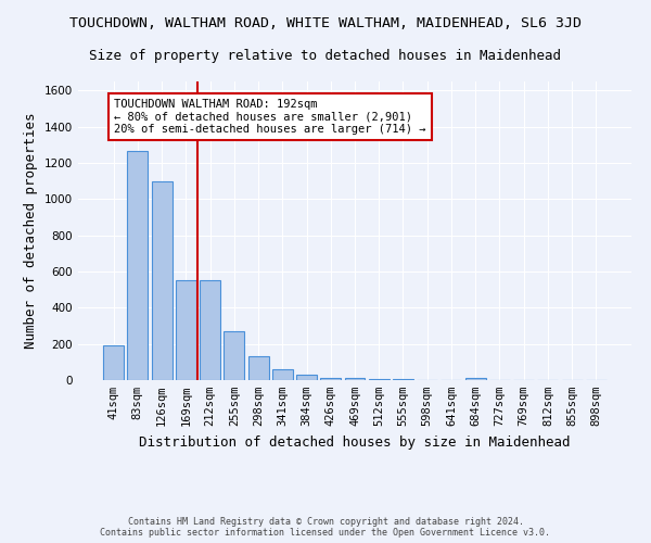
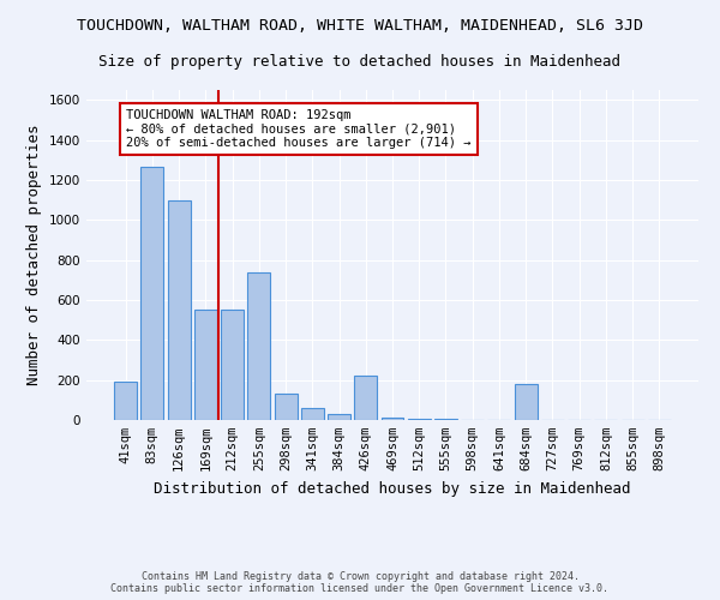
255sqm: 270 -> 740
426sqm: 20 -> 220
684sqm: 20 -> 180
